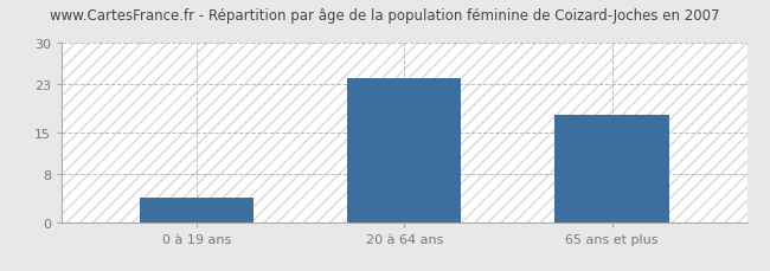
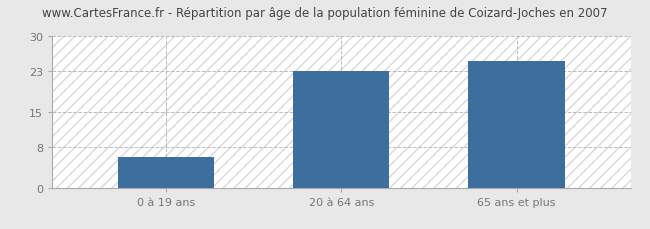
0 à 19 ans: 4 -> 6
20 à 64 ans: 24 -> 23
65 ans et plus: 18 -> 25
